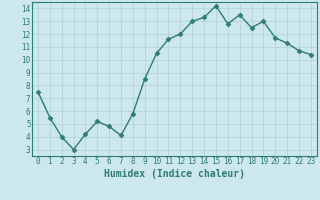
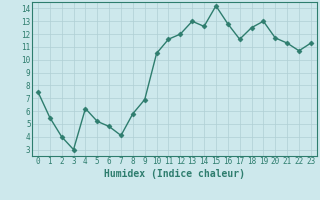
4: 4.2 -> 6.2
9: 8.5 -> 6.9
14: 13.3 -> 12.6
17: 13.5 -> 11.6
23: 10.4 -> 11.3
